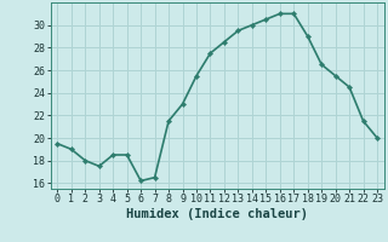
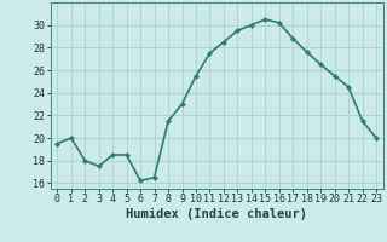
1: 19.0 -> 20.0
16: 31.0 -> 30.2
17: 31.0 -> 28.8
18: 29.0 -> 27.6
